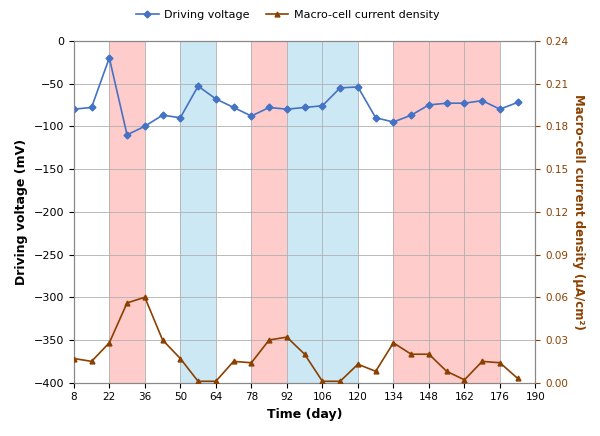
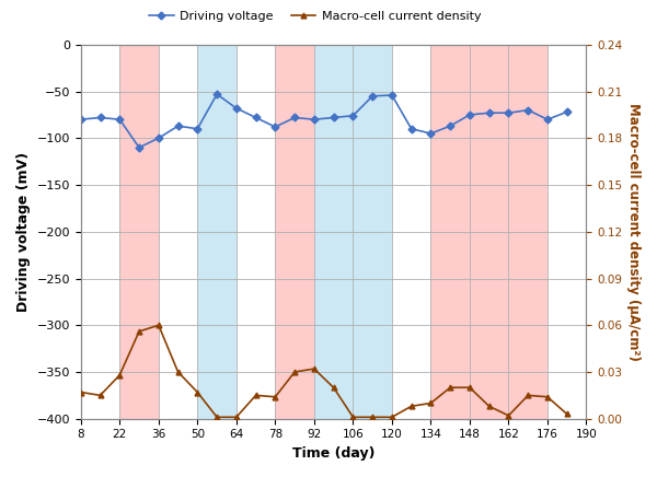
Driving voltage/22: -20 -> -80
Macro-cell current density/120: 0.013 -> 0.001
Macro-cell current density/134: 0.028 -> 0.010
